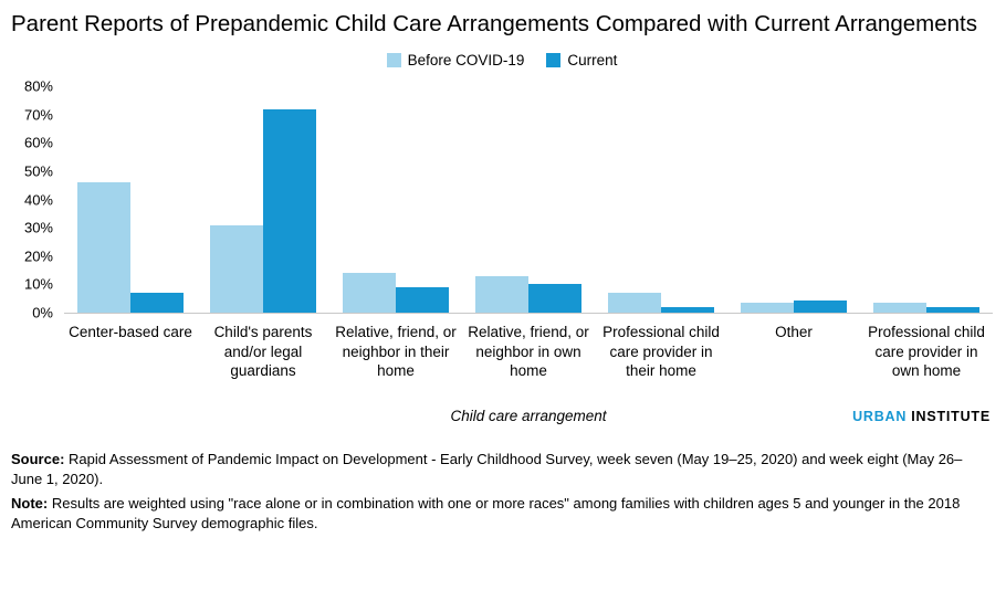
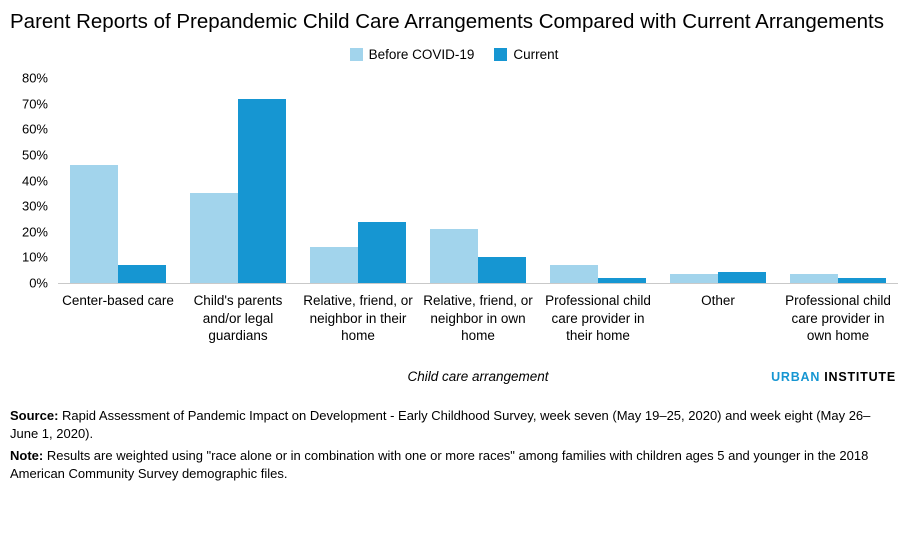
Before COVID-19/Child's parents and/or legal guardians: 31% -> 35%
Current/Relative, friend, or neighbor in their home: 9% -> 24%
Before COVID-19/Relative, friend, or neighbor in own home: 13% -> 21%
